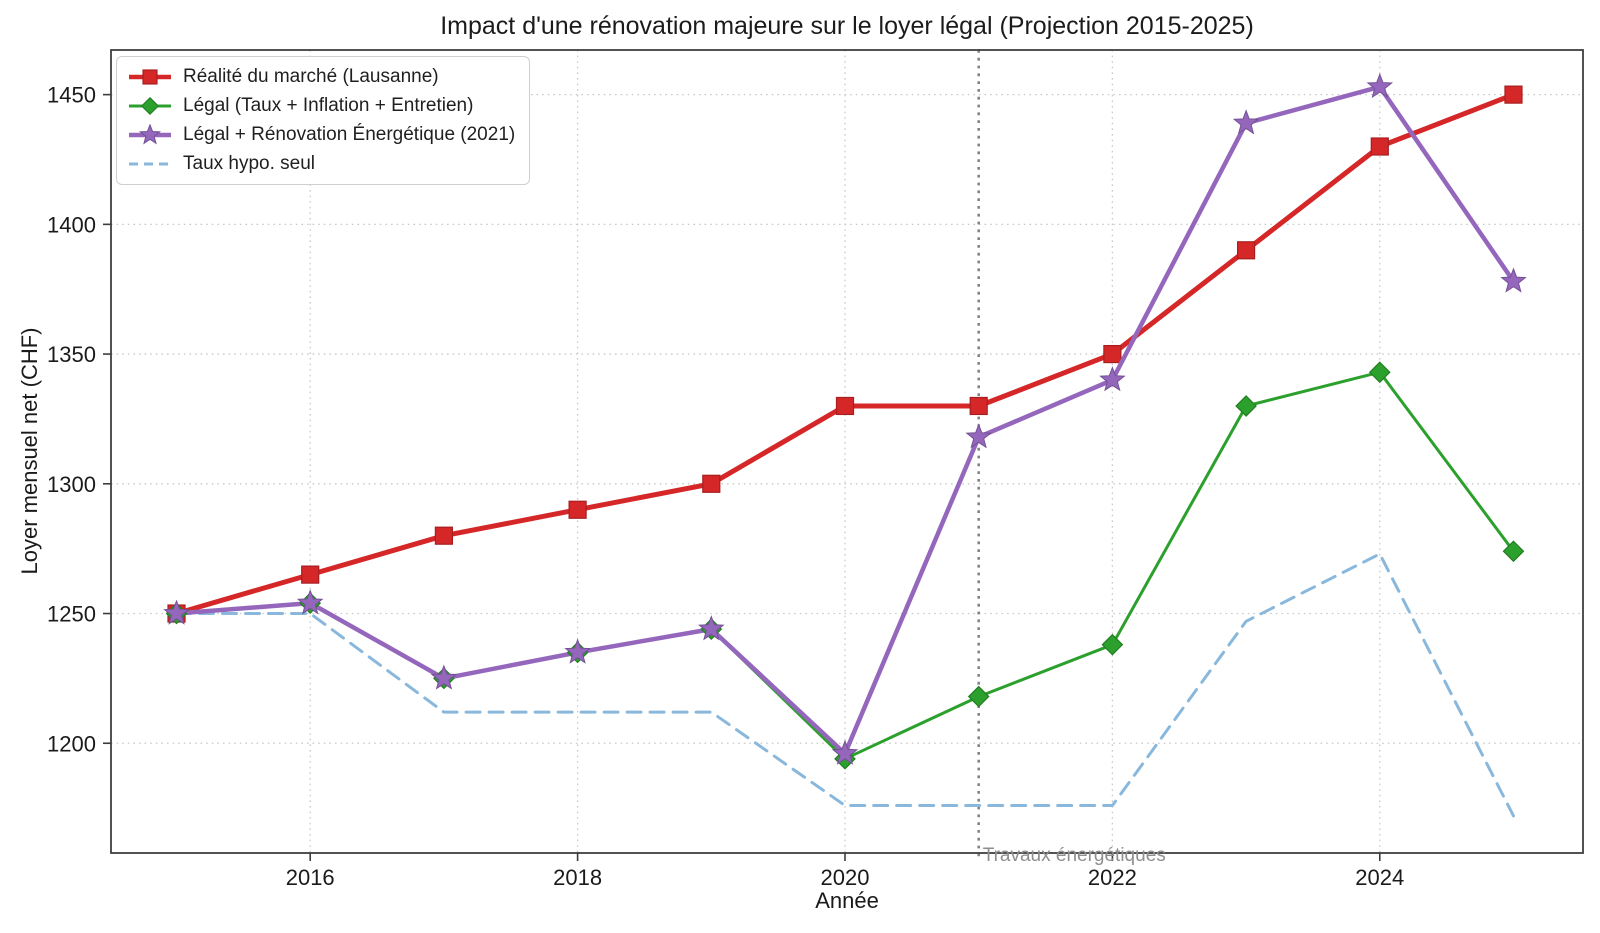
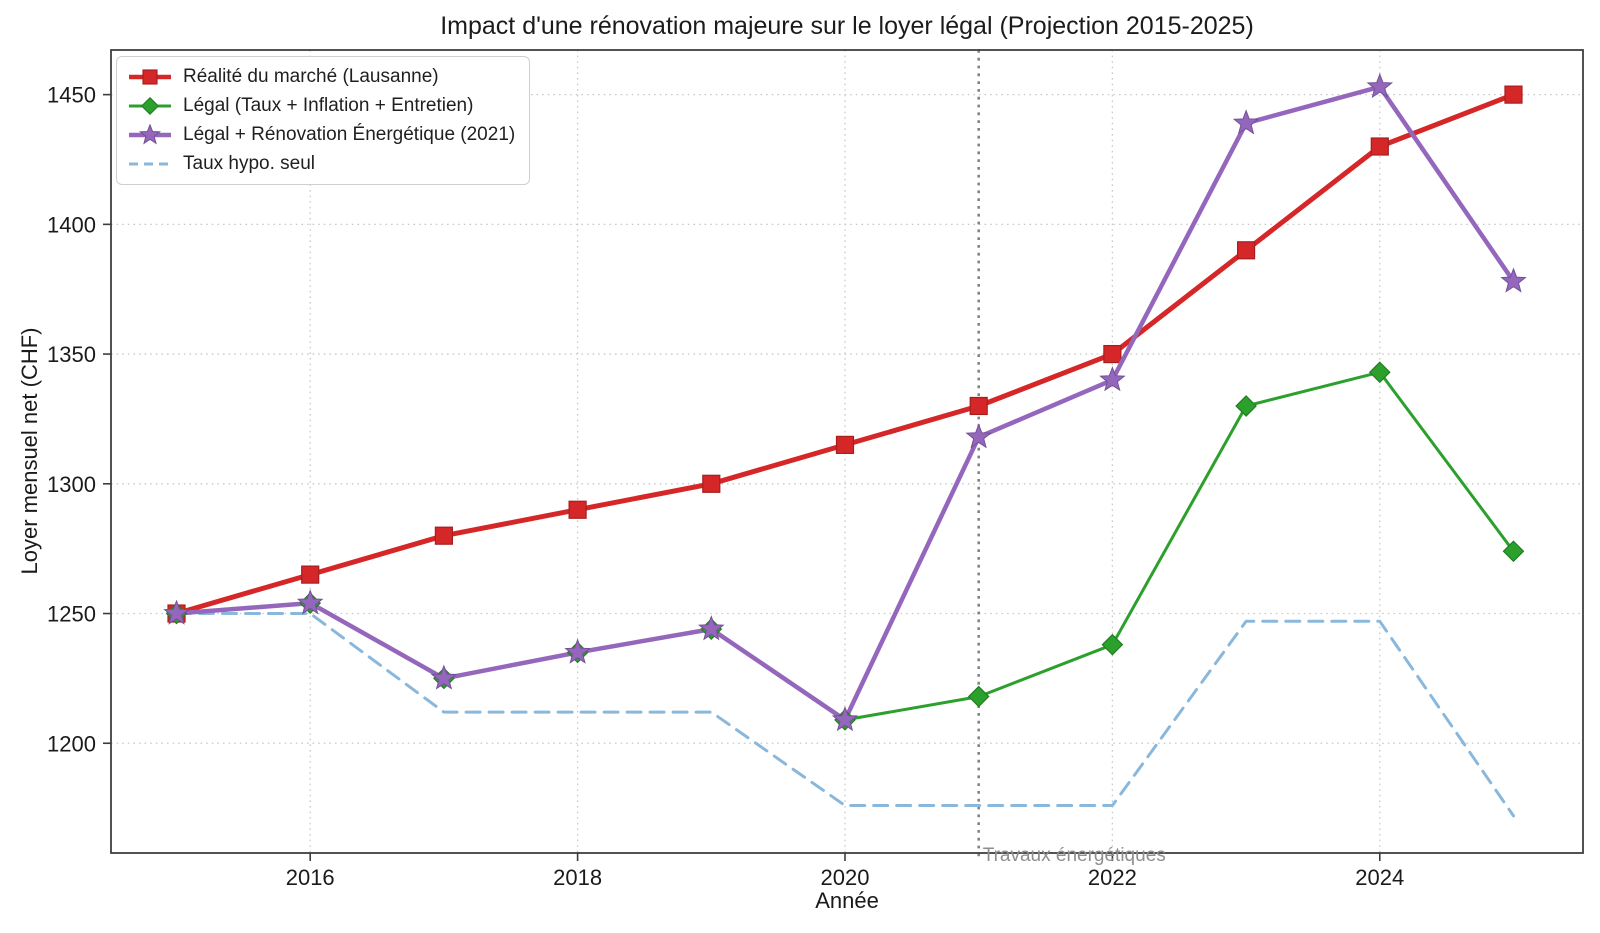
Réalité du marché (Lausanne)/2020: 1330 -> 1315
Légal (Taux + Inflation + Entretien)/2020: 1194 -> 1209
Légal + Rénovation Énergétique (2021)/2020: 1196 -> 1209
Taux hypo. seul/2024: 1273 -> 1247
